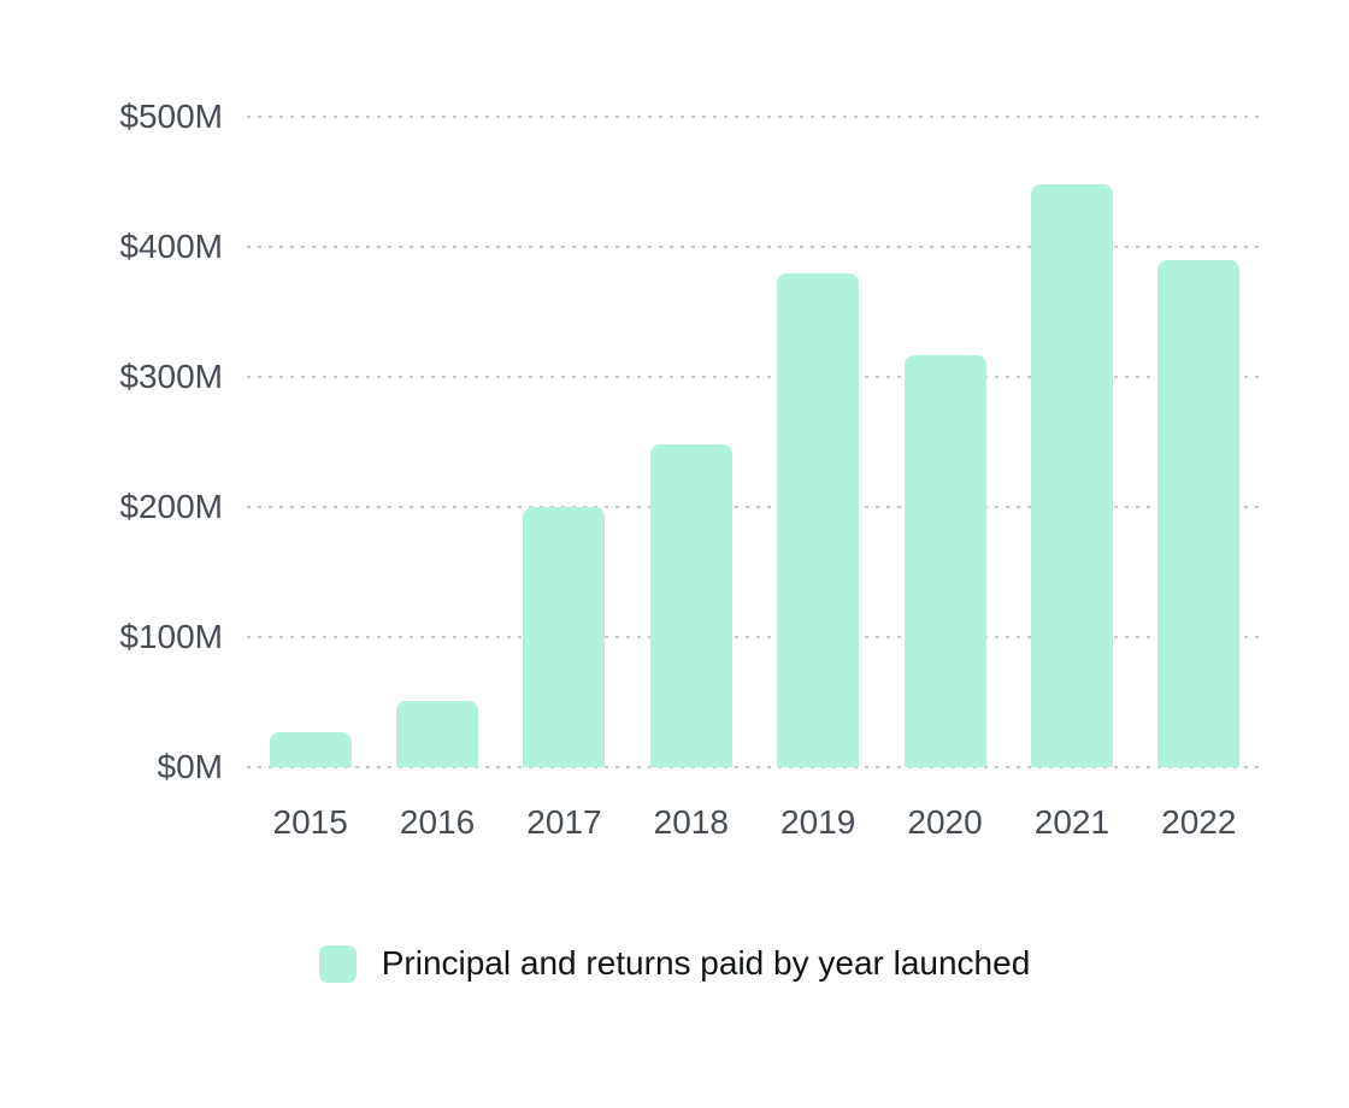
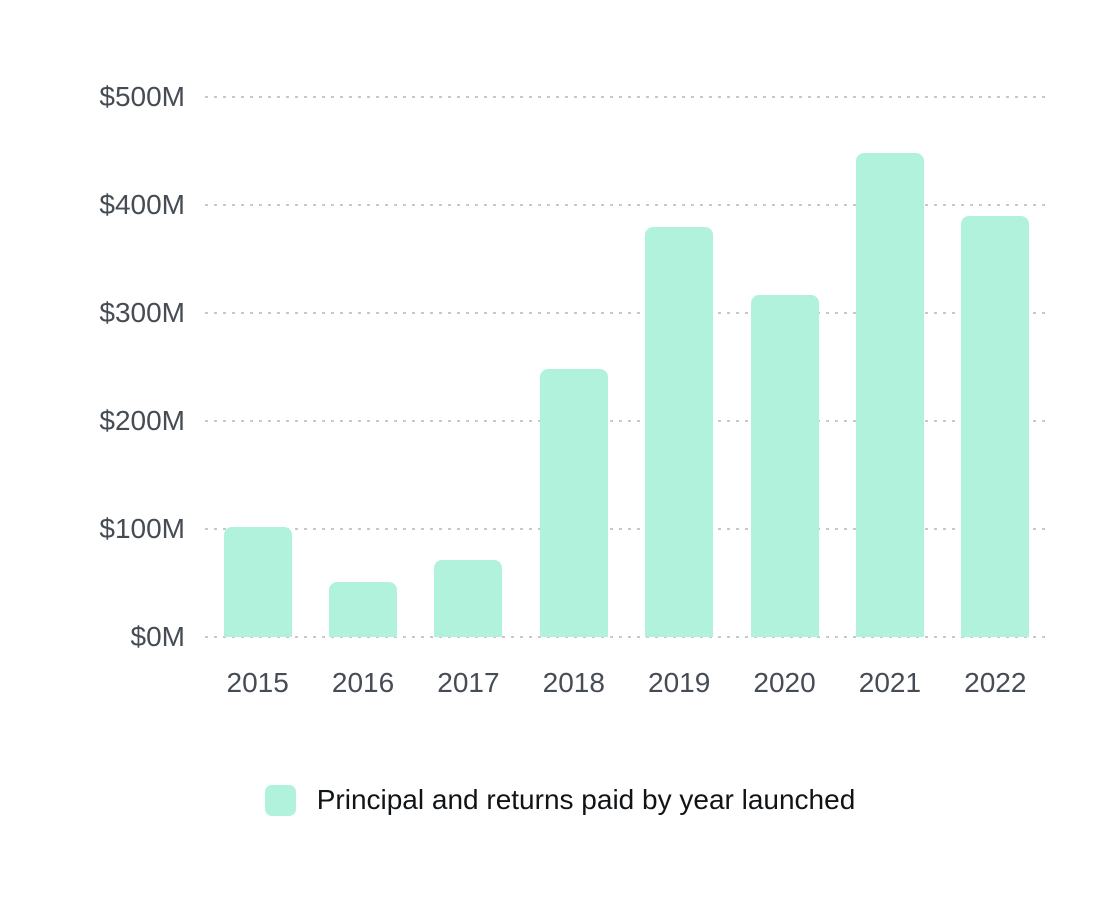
2015: $27M -> $102M
2017: $200M -> $71M
